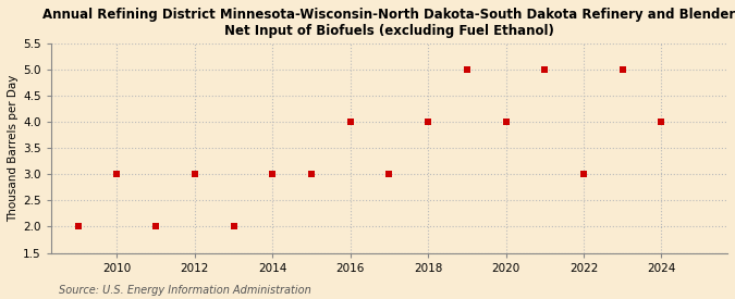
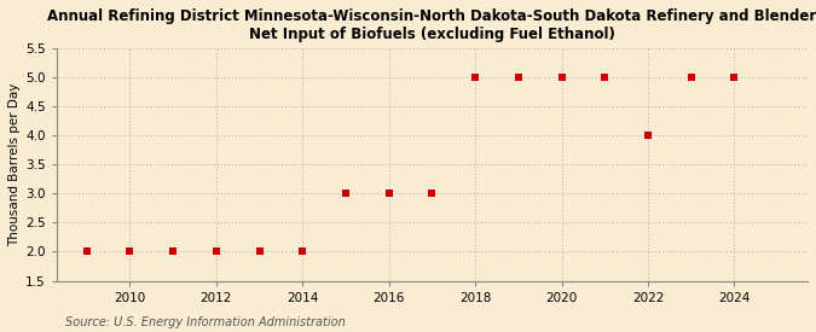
2010: 3 -> 2
2012: 3 -> 2
2014: 3 -> 2
2016: 4 -> 3
2018: 4 -> 5
2020: 4 -> 5
2022: 3 -> 4
2024: 4 -> 5
